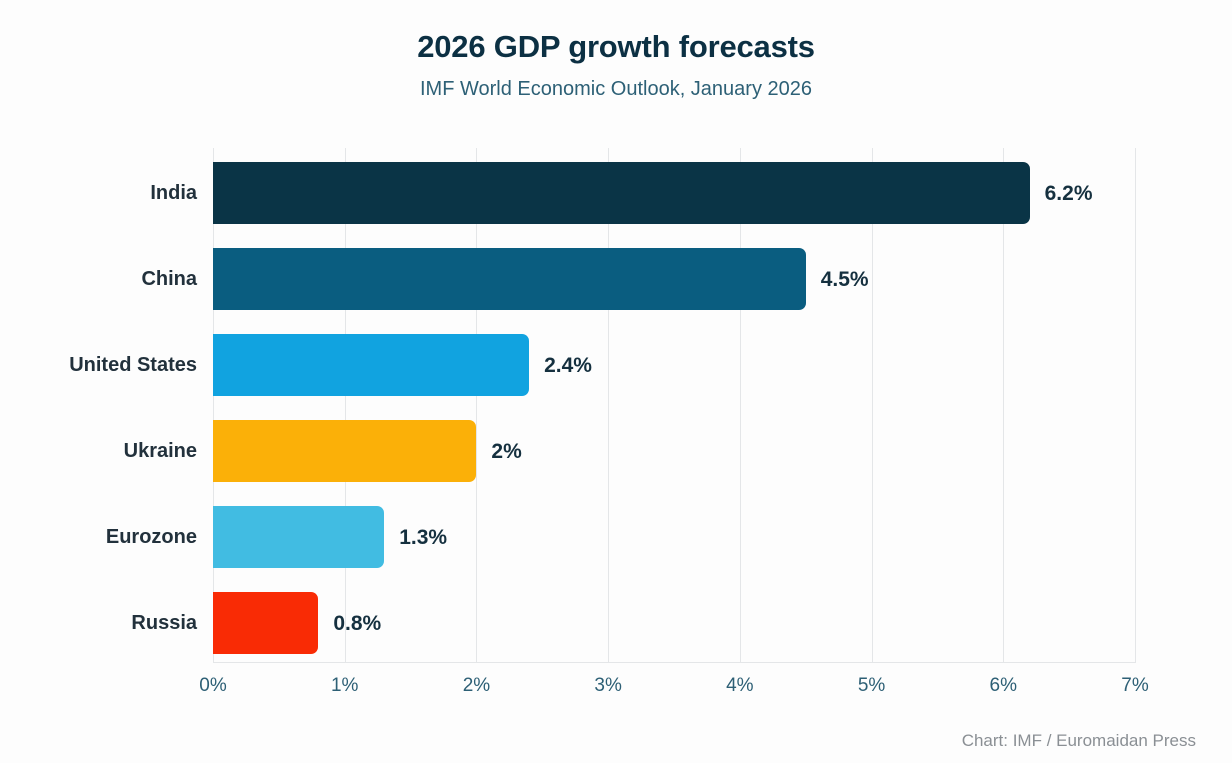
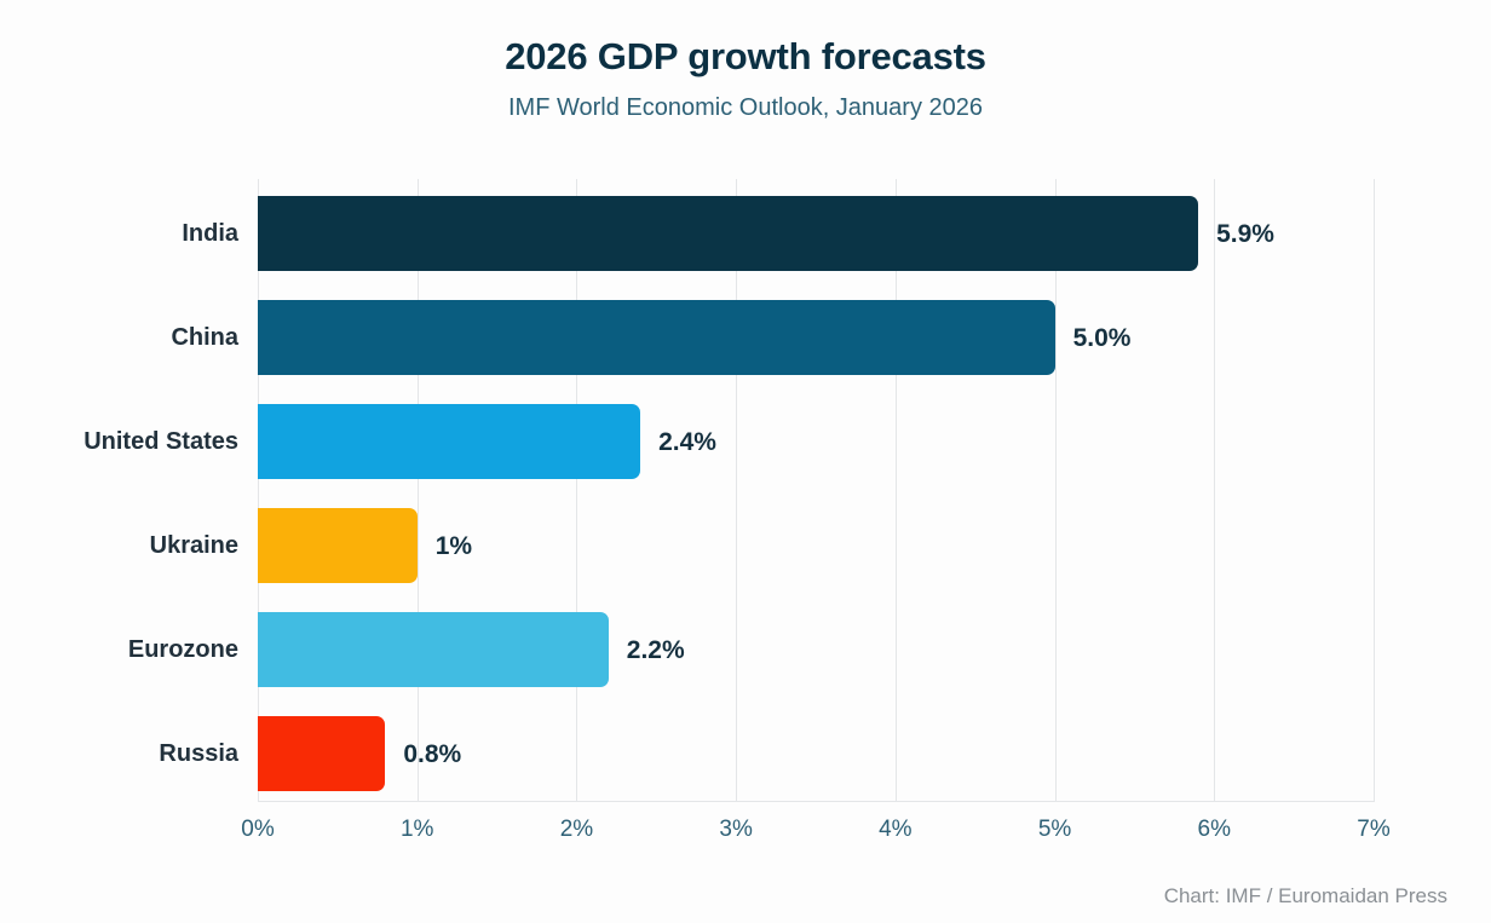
India: 6.2% -> 5.9%
China: 4.5% -> 5.0%
Ukraine: 2% -> 1%
Eurozone: 1.3% -> 2.2%
